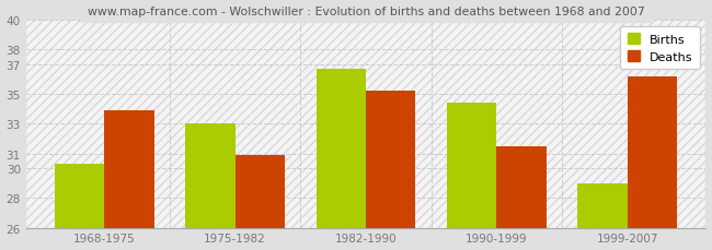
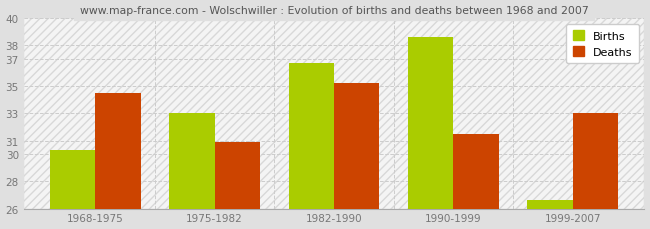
Deaths/1968-1975: 33.9 -> 34.5
Births/1990-1999: 34.4 -> 38.6
Births/1999-2007: 29.0 -> 26.6
Deaths/1999-2007: 36.2 -> 33.0
